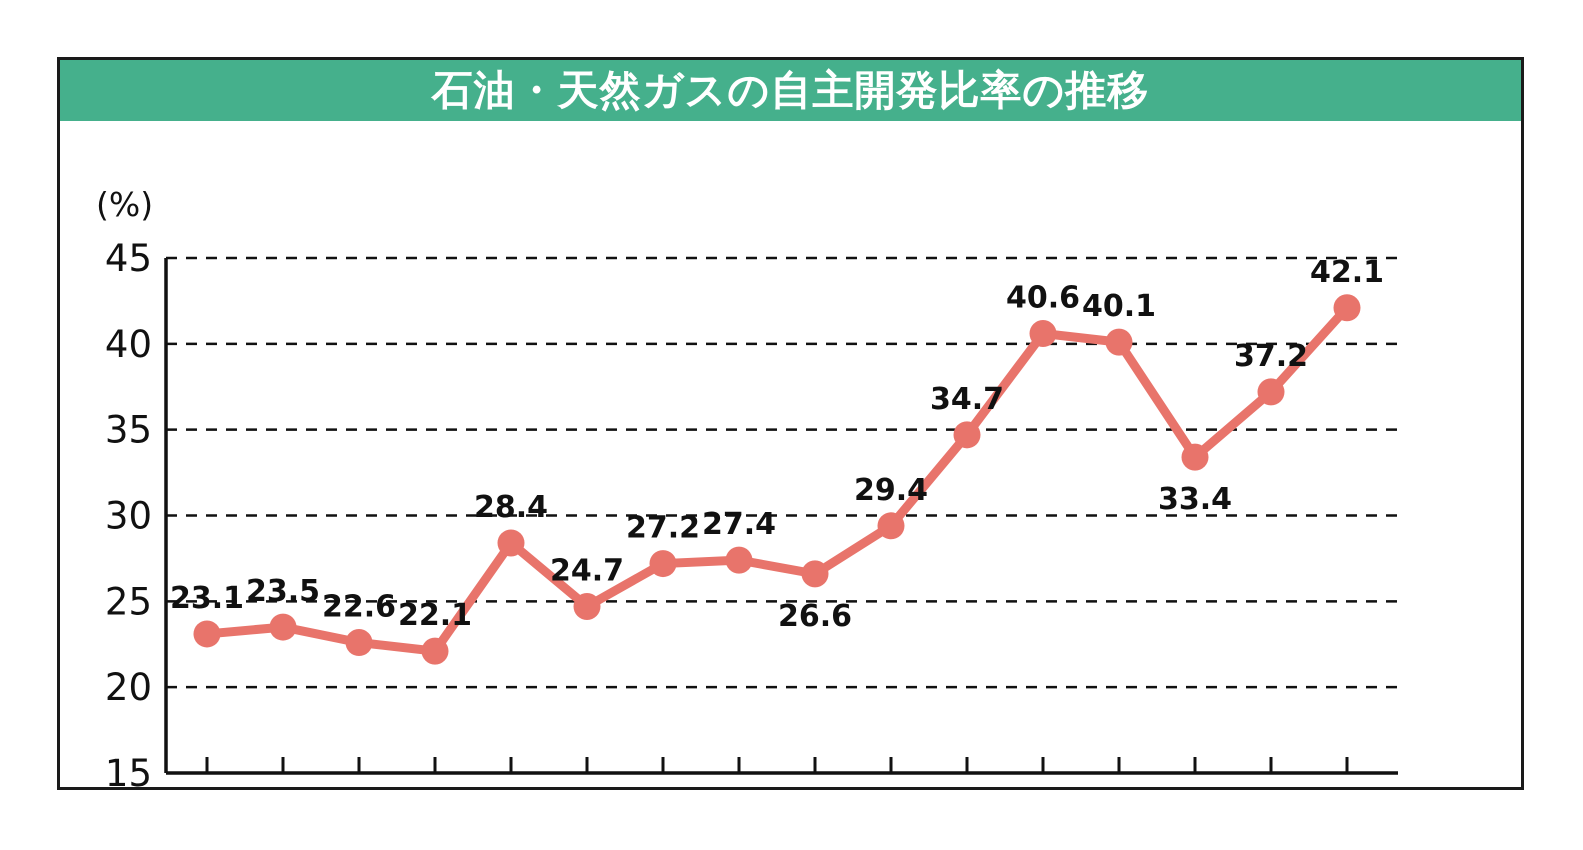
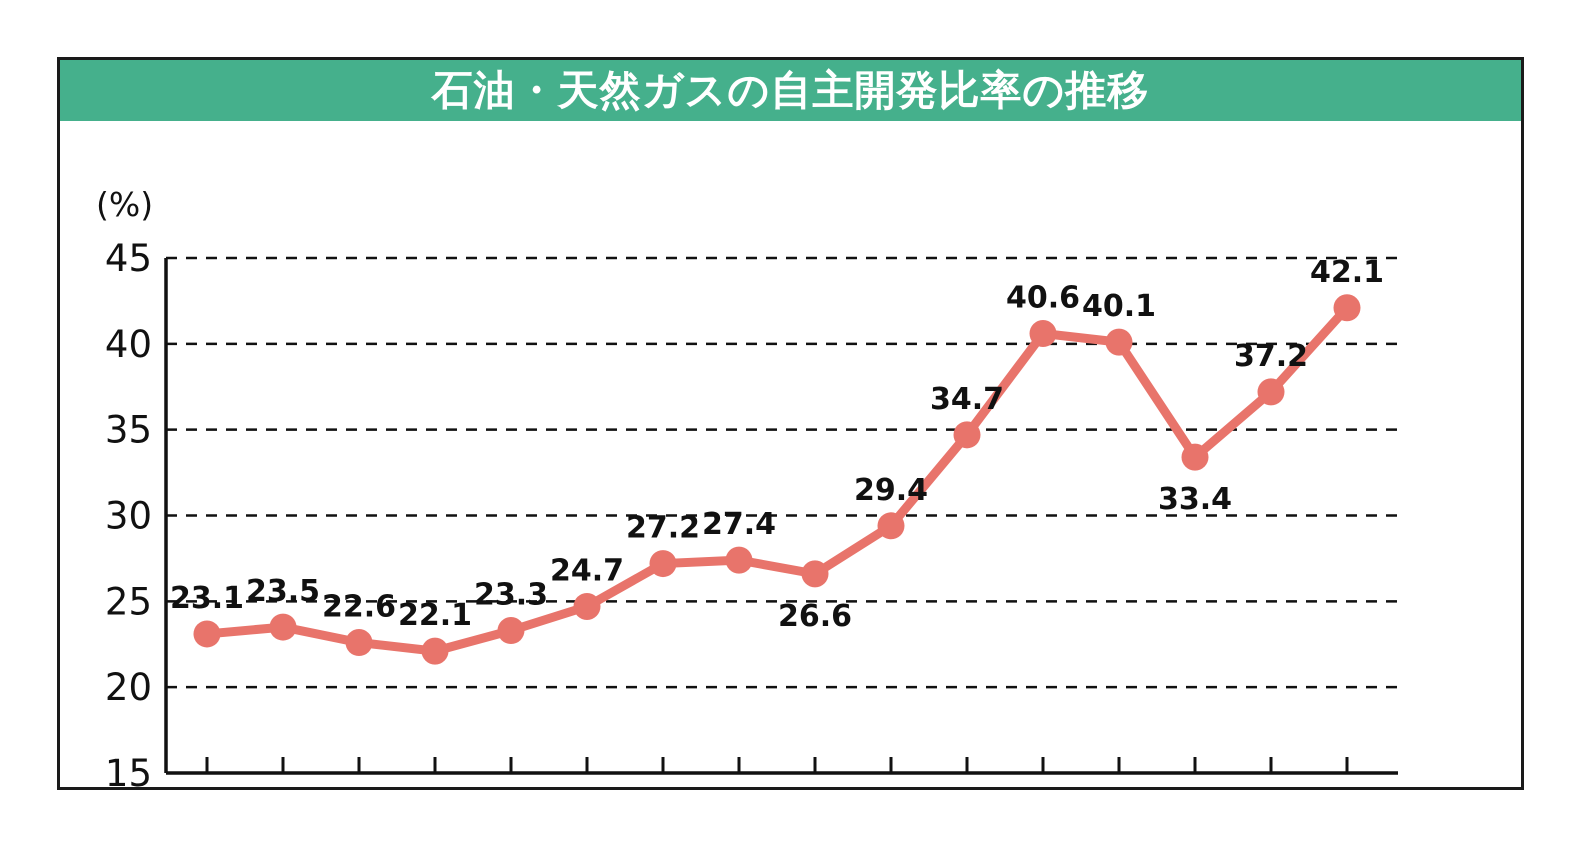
13: 28.4 -> 23.3
